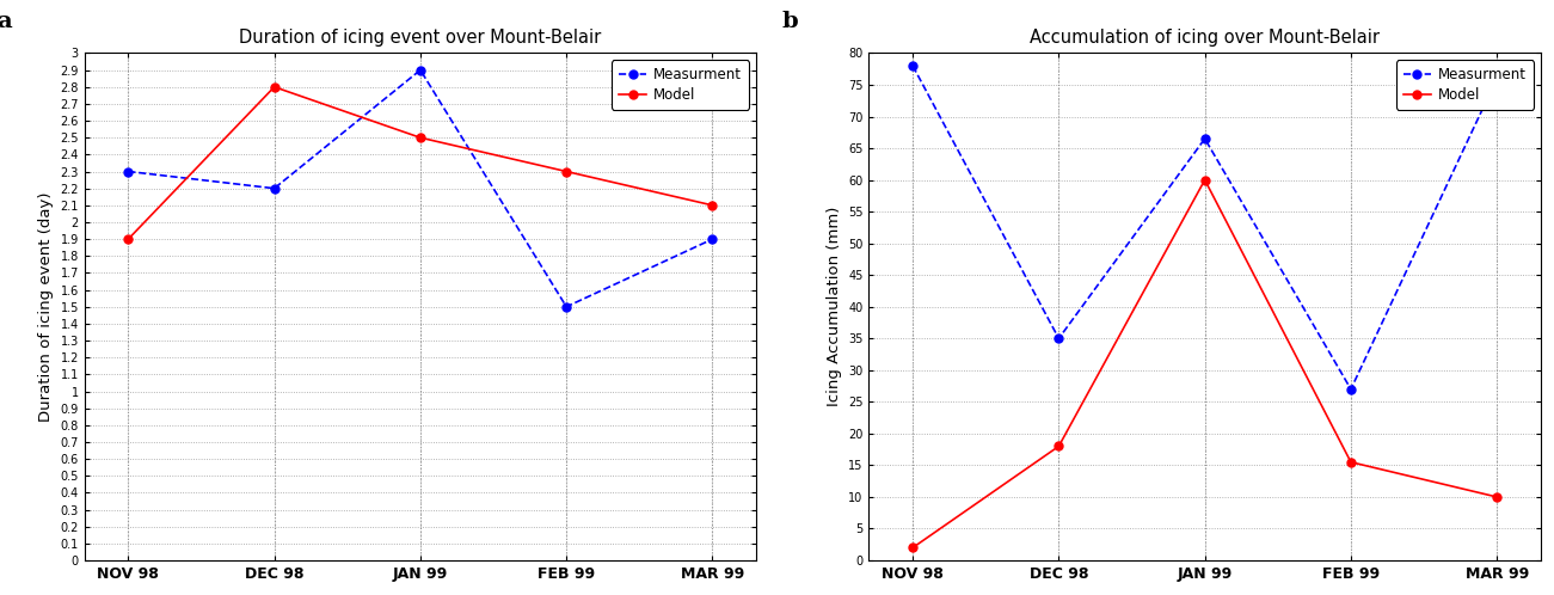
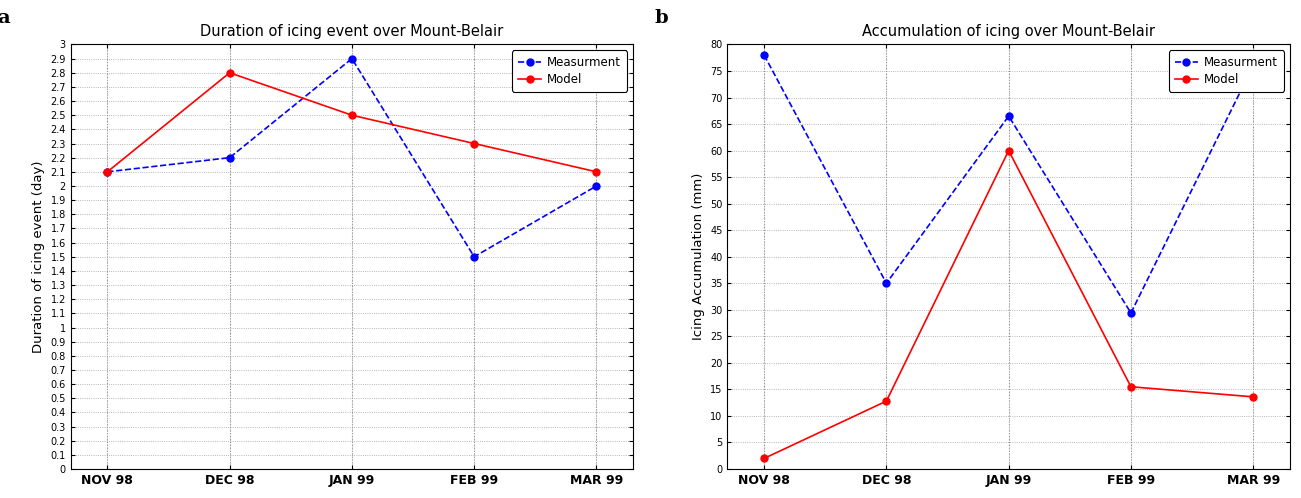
Duration of icing event over Mount-Belair/Measurment/NOV 98: 2.3 -> 2.1
Duration of icing event over Mount-Belair/Model/NOV 98: 1.9 -> 2.1
Duration of icing event over Mount-Belair/Measurment/MAR 99: 1.9 -> 2.0
Accumulation of icing over Mount-Belair/Model/DEC 98: 18.0 -> 12.8
Accumulation of icing over Mount-Belair/Measurment/FEB 99: 27.0 -> 29.4
Accumulation of icing over Mount-Belair/Model/MAR 99: 10.0 -> 13.6
